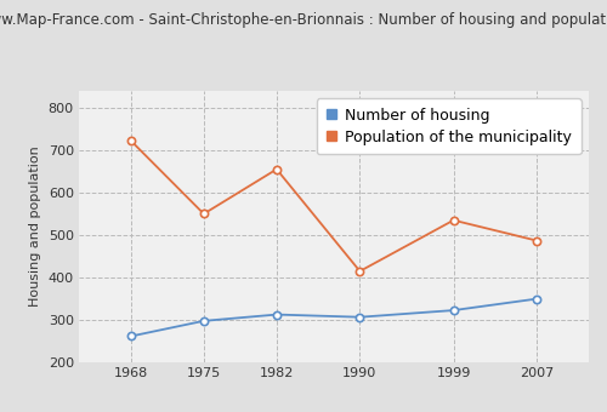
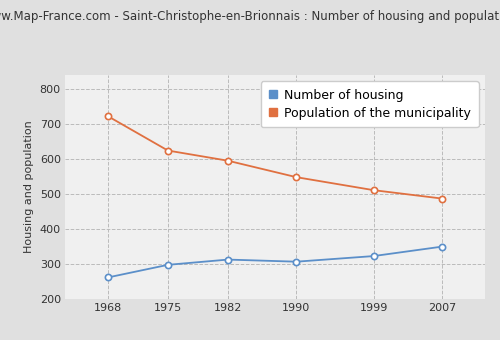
Population of the municipality/1975: 550 -> 624
Population of the municipality/1982: 655 -> 595
Population of the municipality/1990: 415 -> 548
Population of the municipality/1999: 535 -> 511
